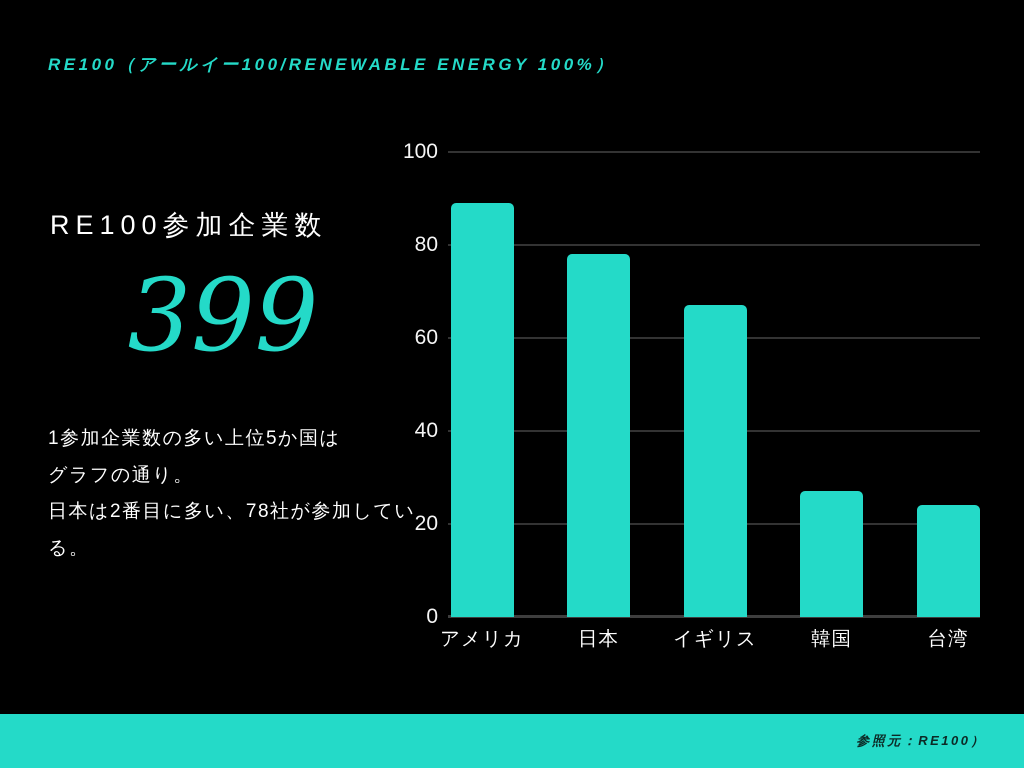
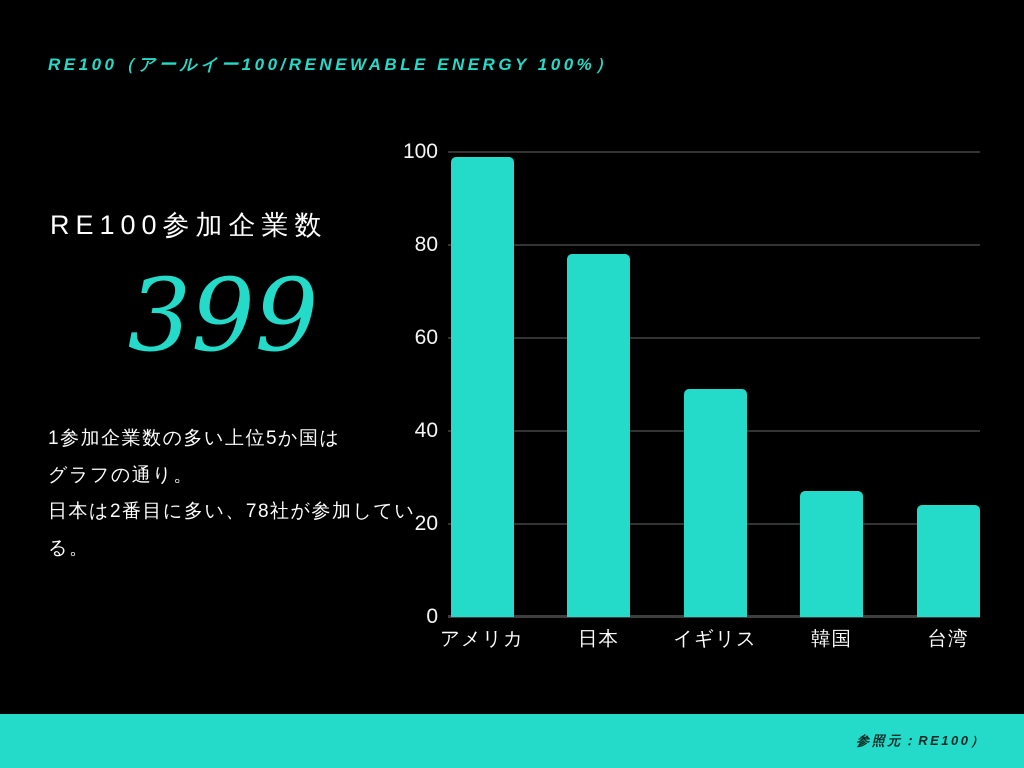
アメリカ: 89 -> 99
イギリス: 67 -> 49
